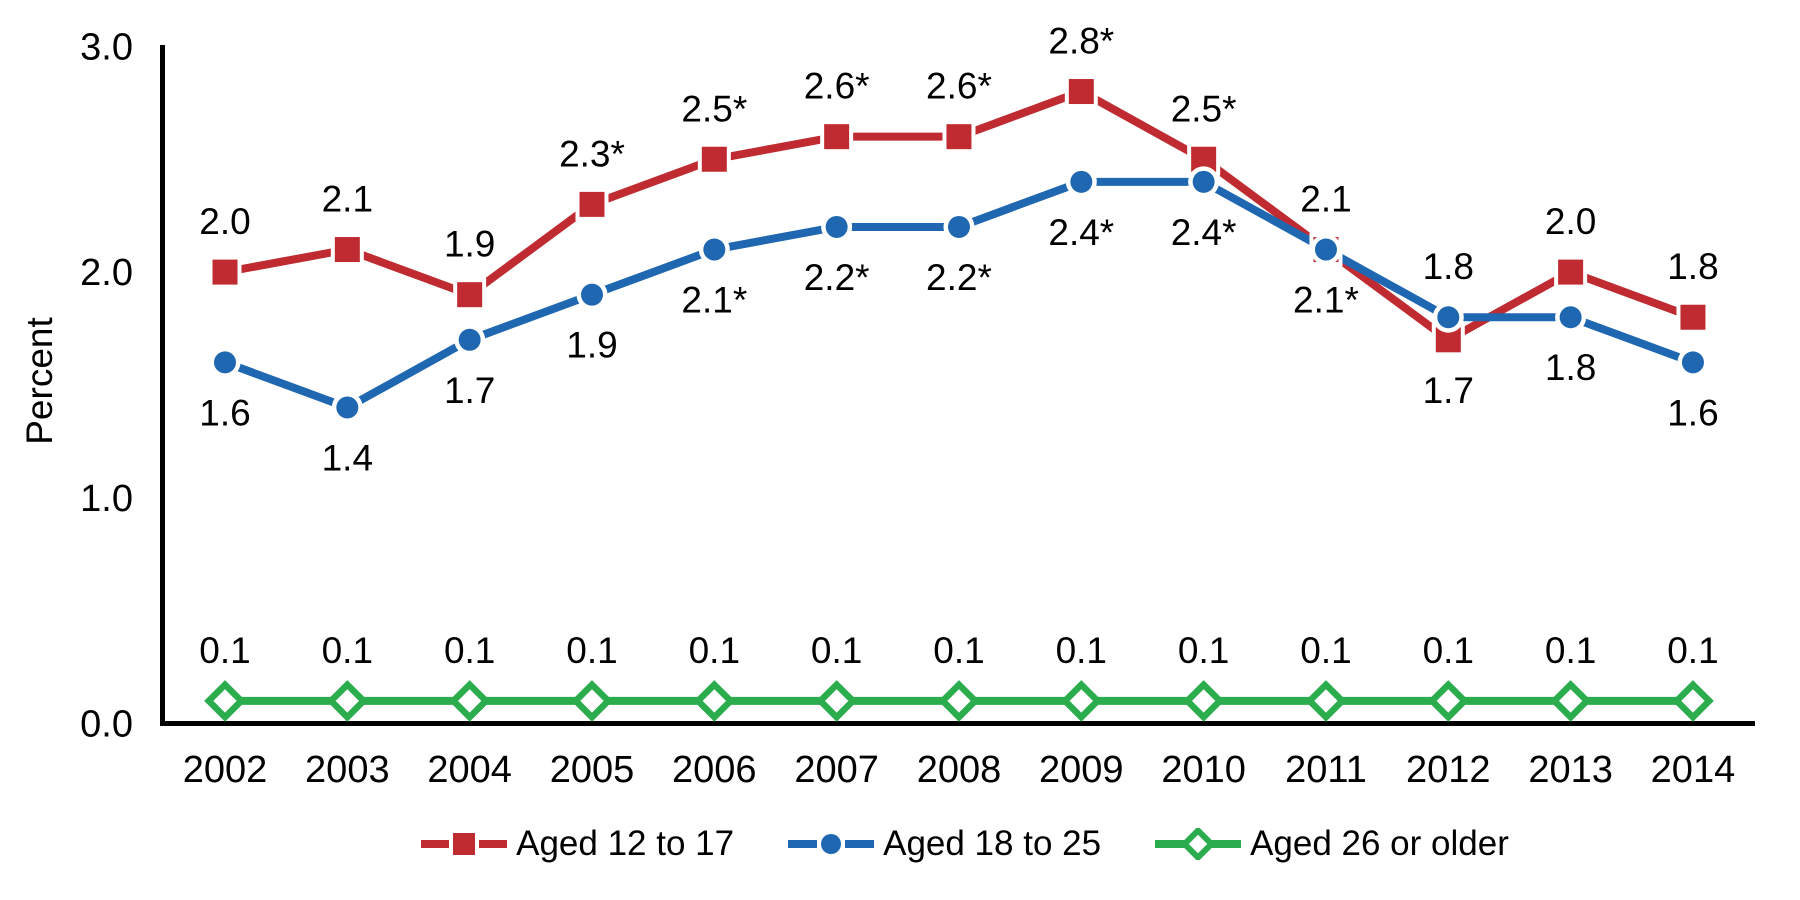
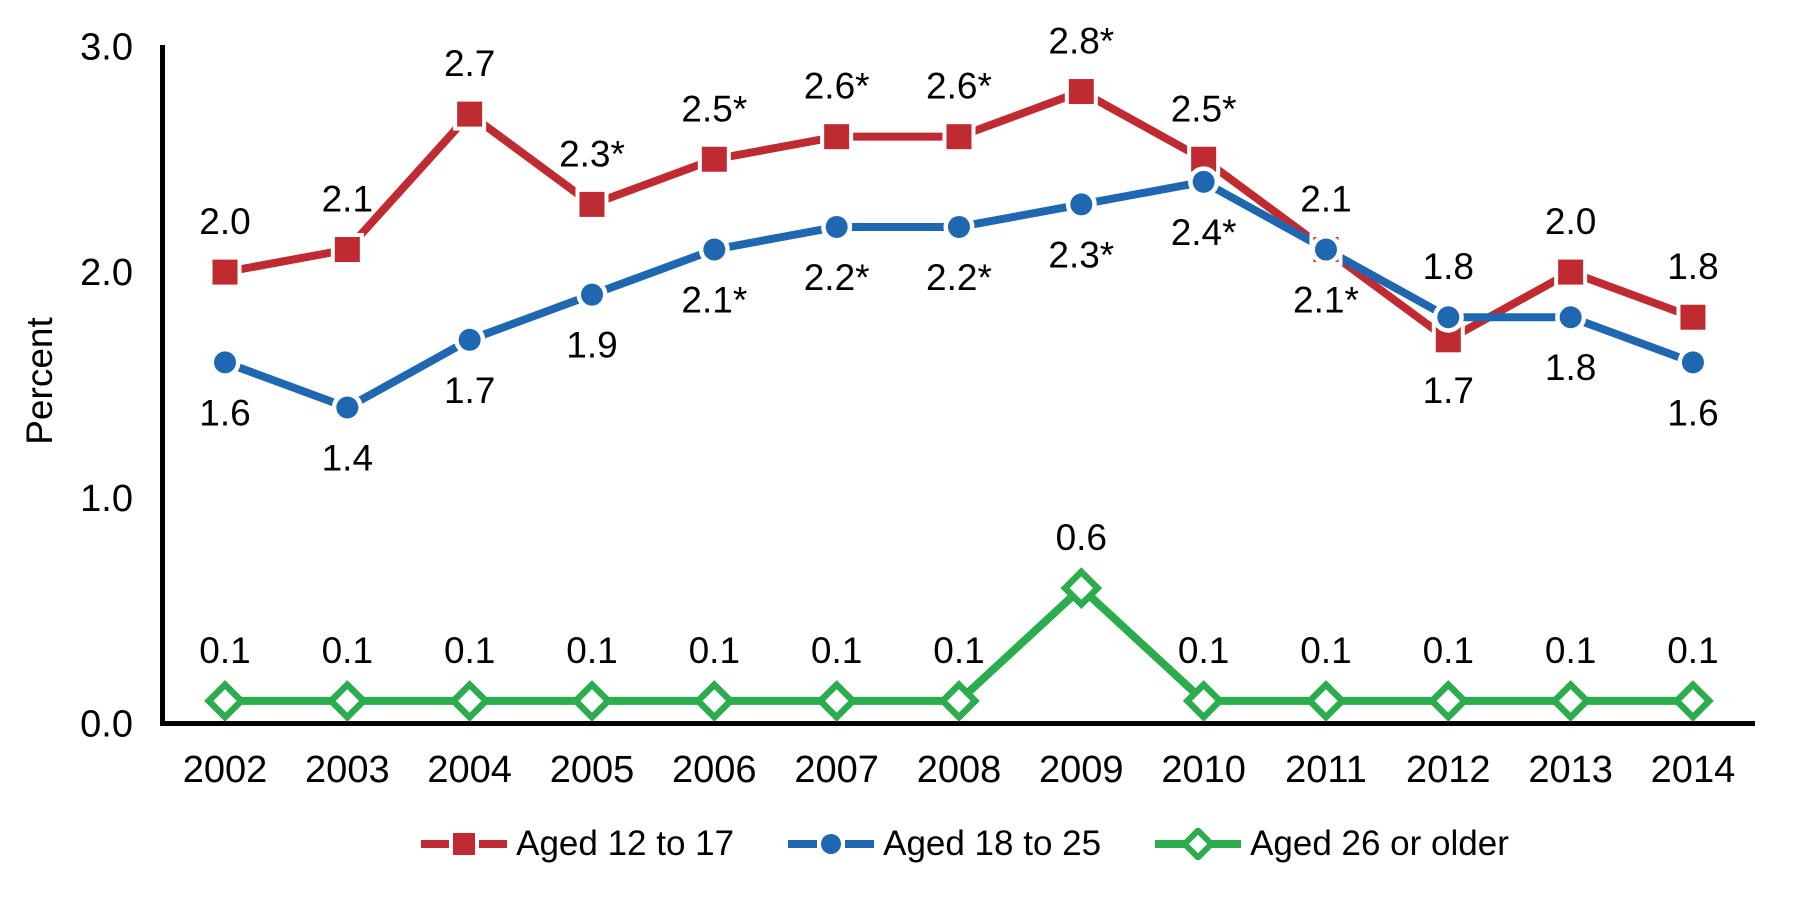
Aged 12 to 17/2004: 1.9 -> 2.7
Aged 18 to 25/2009: 2.4 -> 2.3
Aged 26 or older/2009: 0.1 -> 0.6
